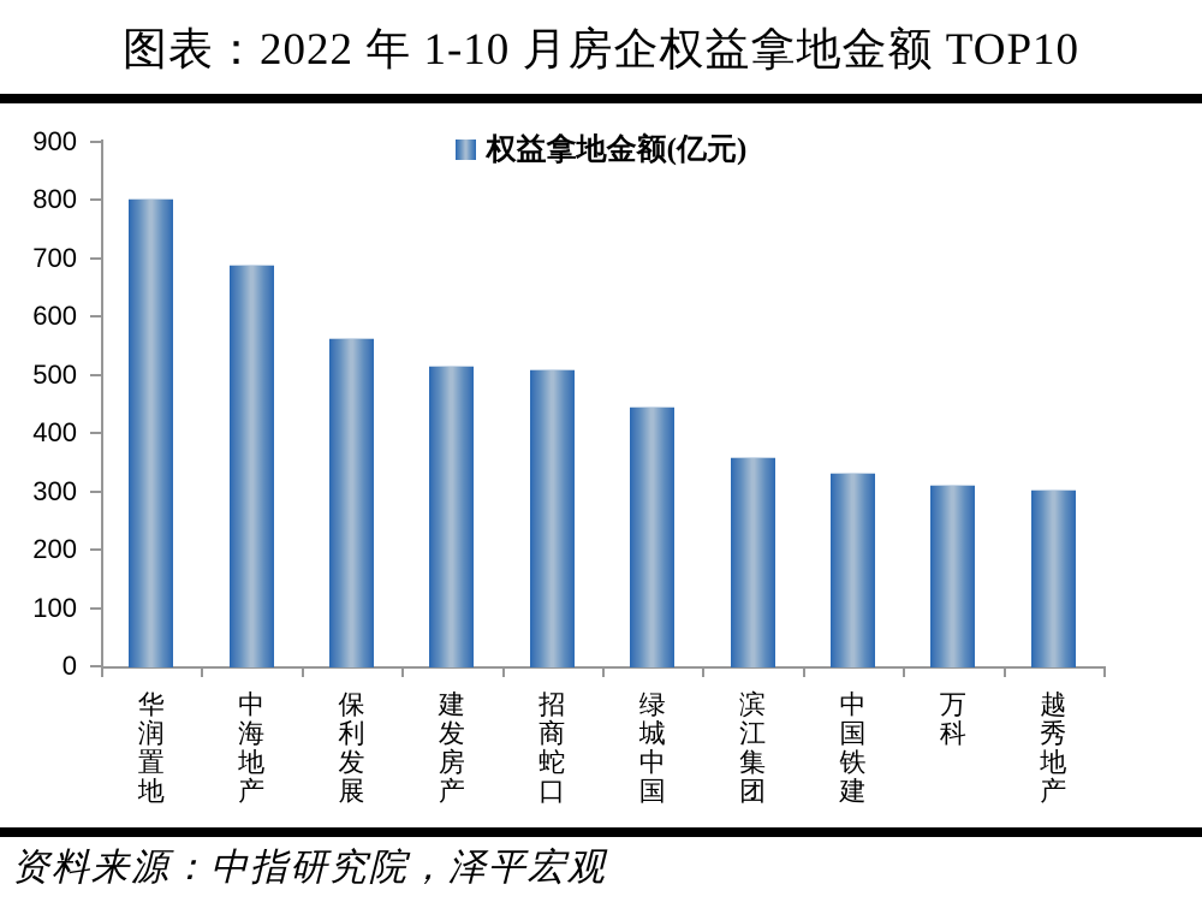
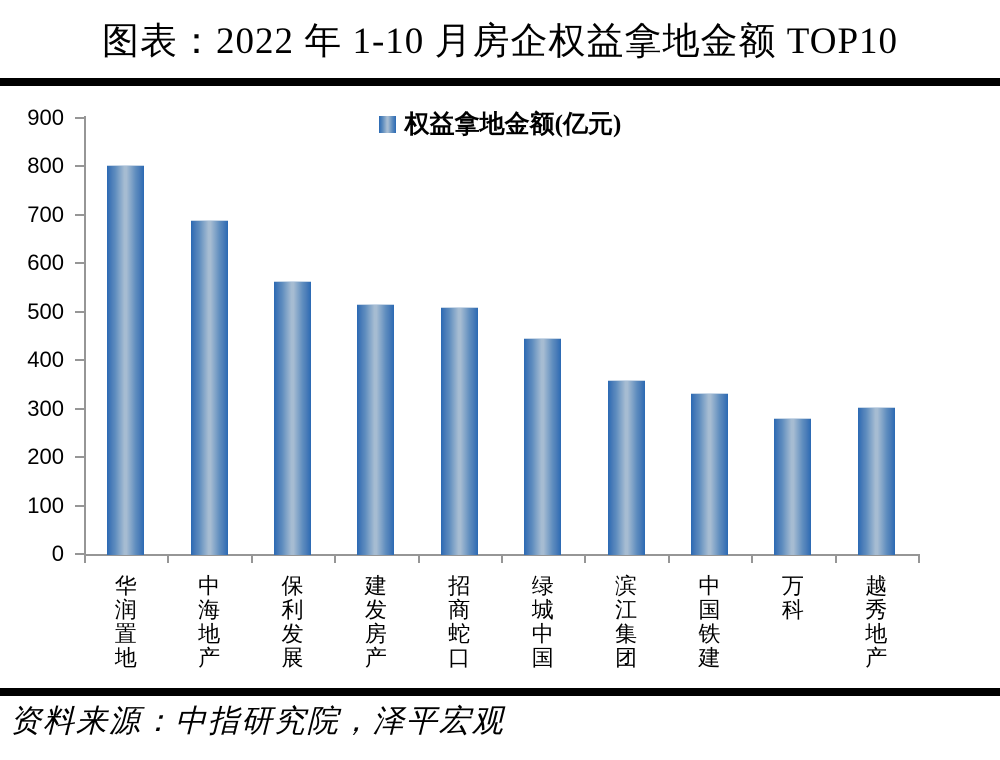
万科: 310 -> 280
